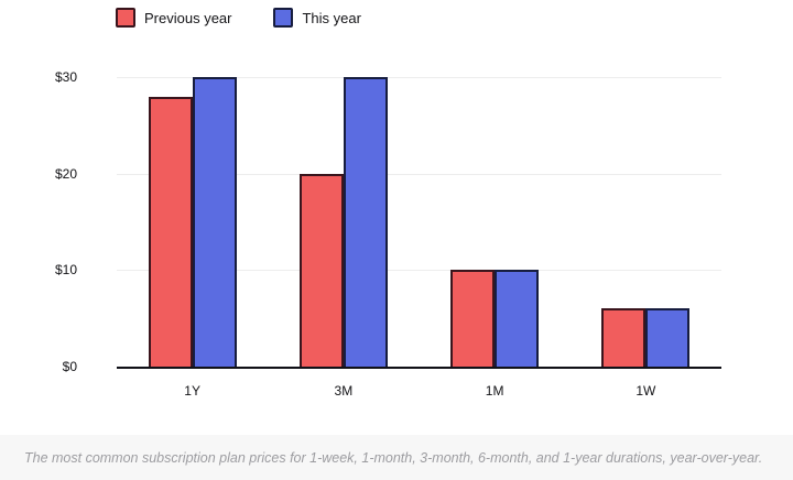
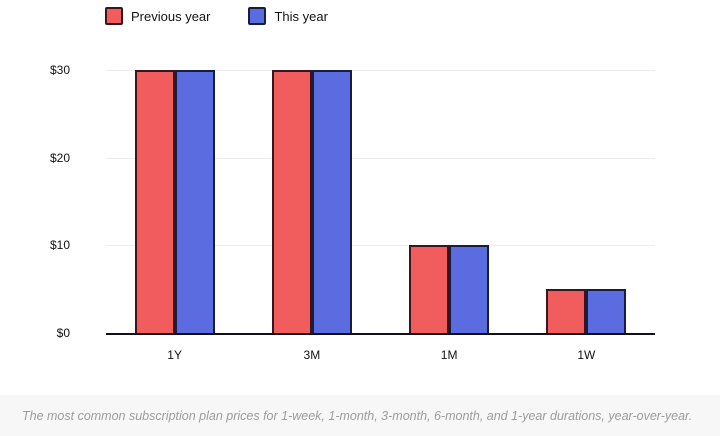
Previous year/1Y: $28 -> $30
Previous year/3M: $20 -> $30
Previous year/1W: $6 -> $5
This year/1W: $6 -> $5
